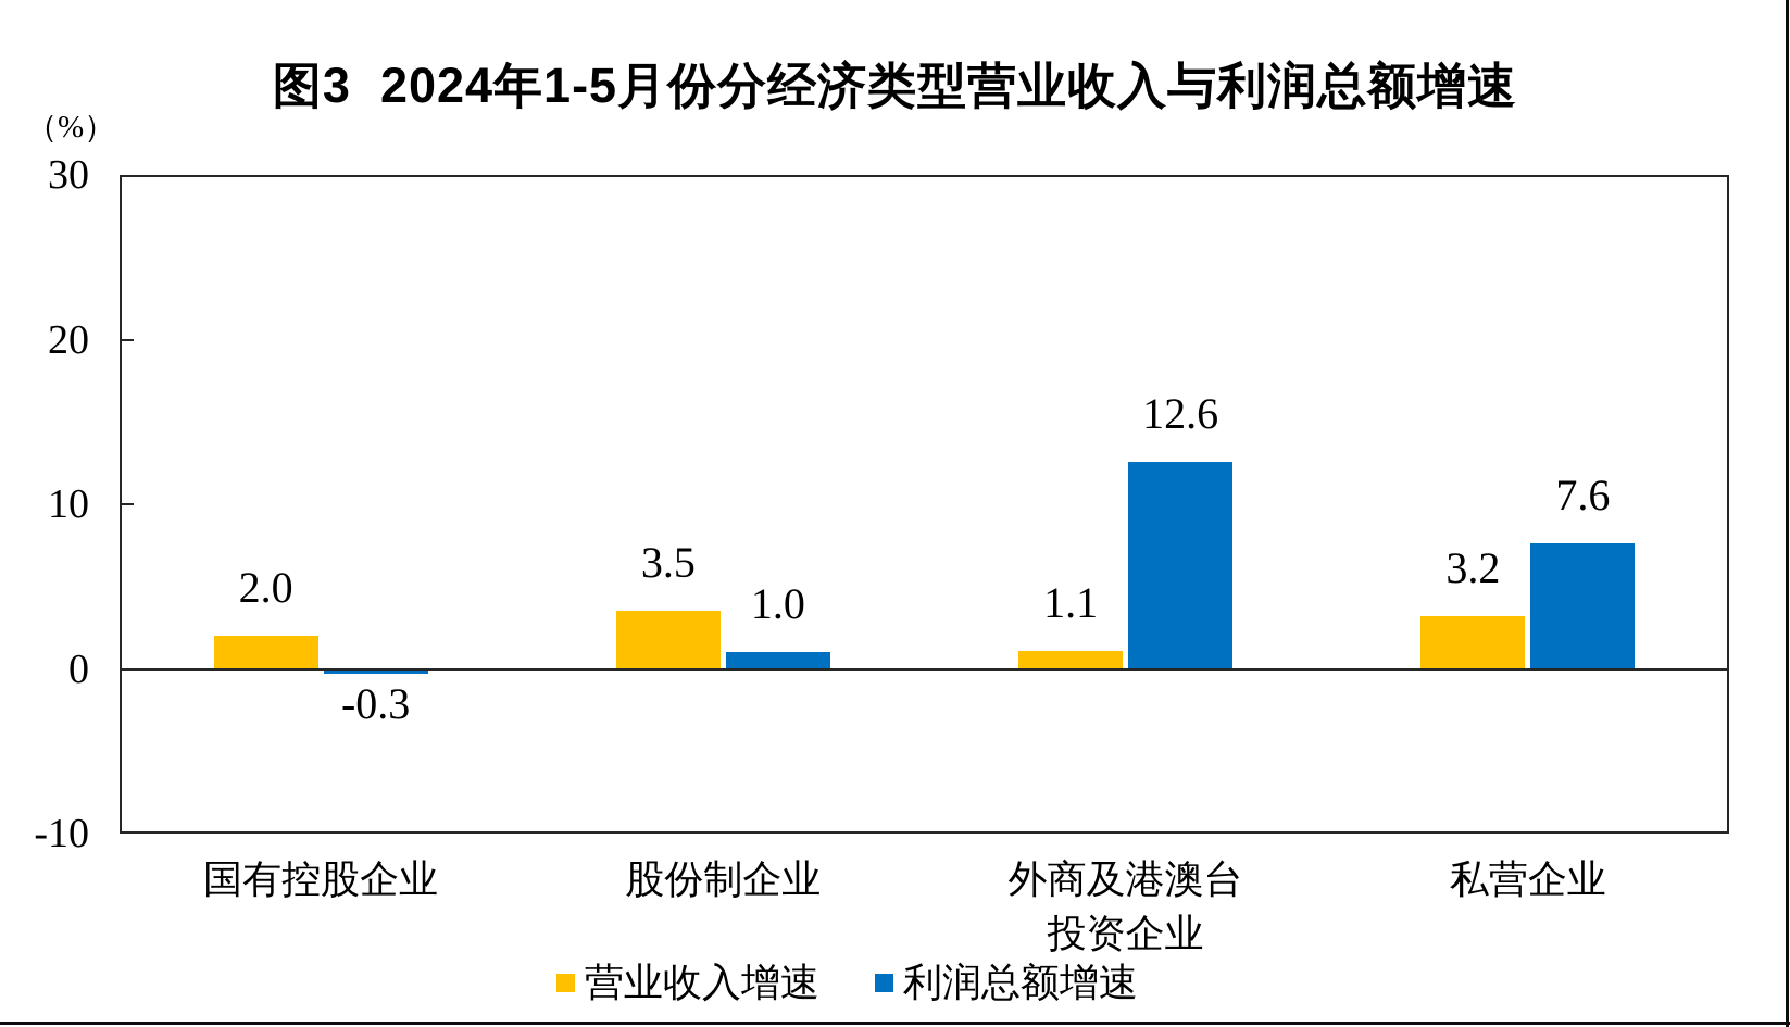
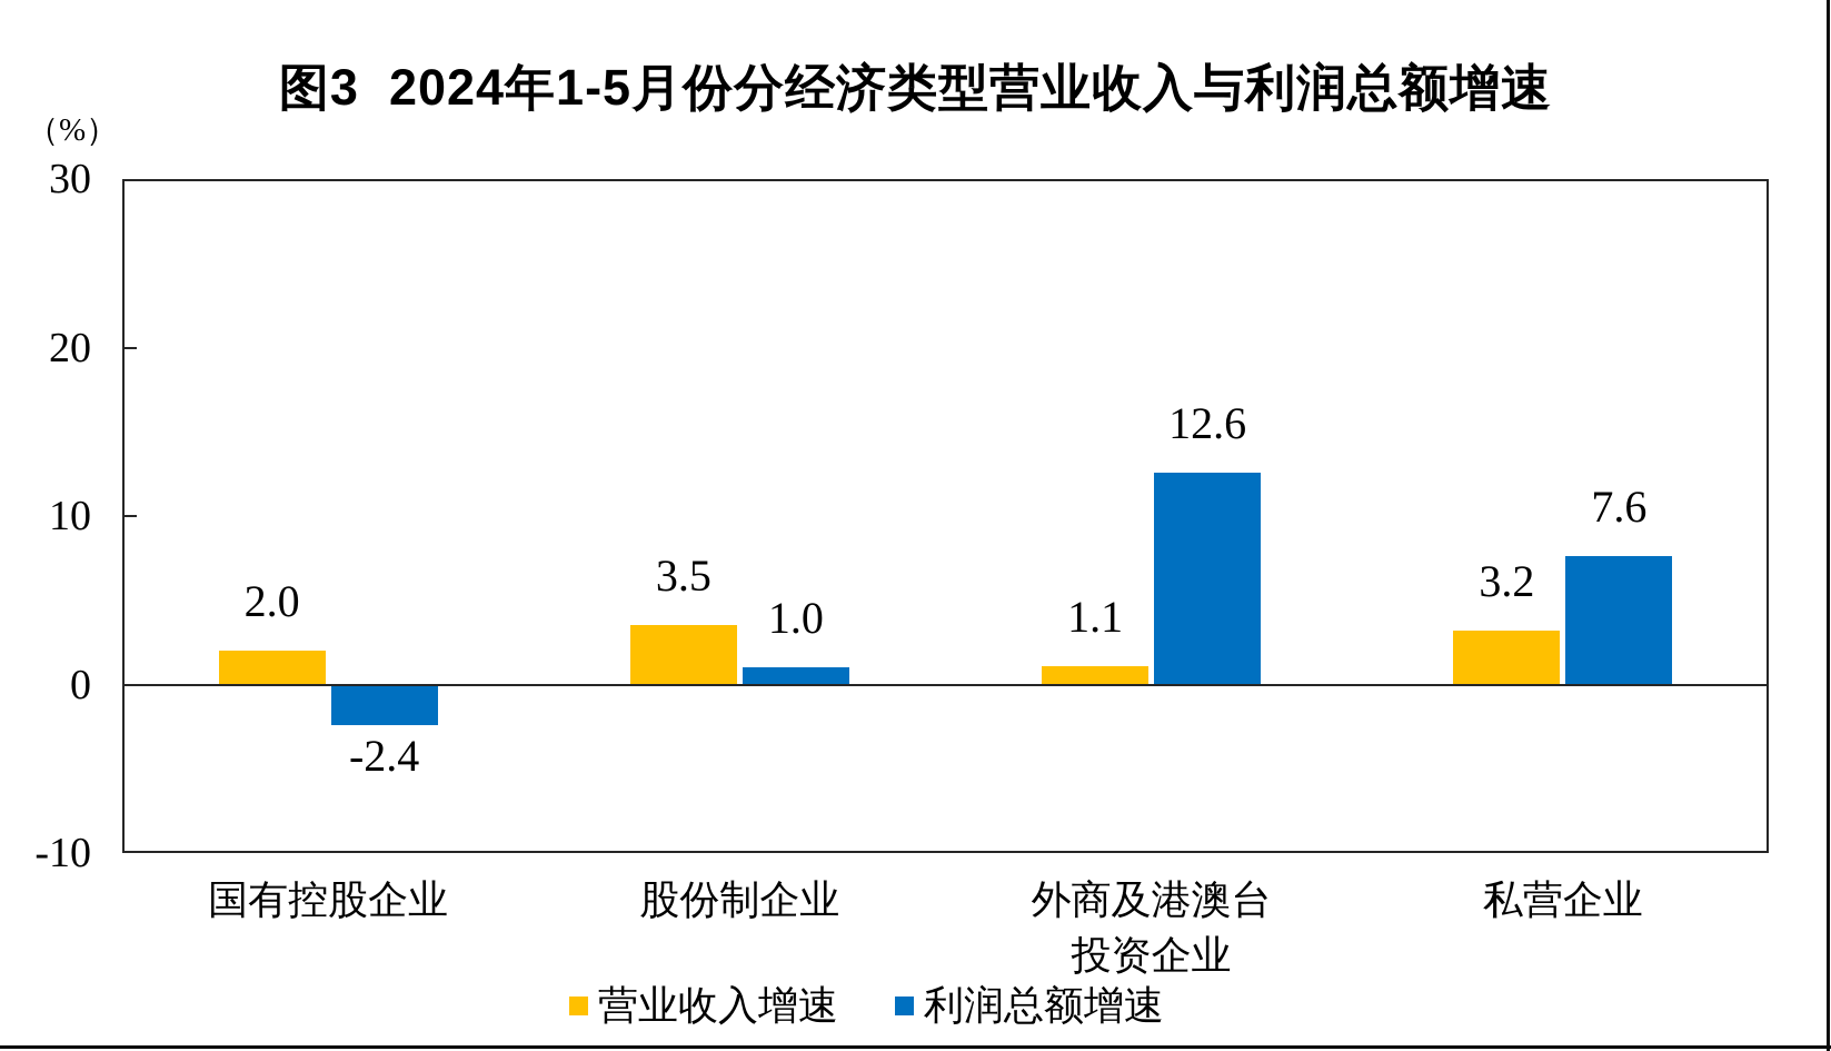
利润总额增速/国有控股企业: -0.3 -> -2.4
